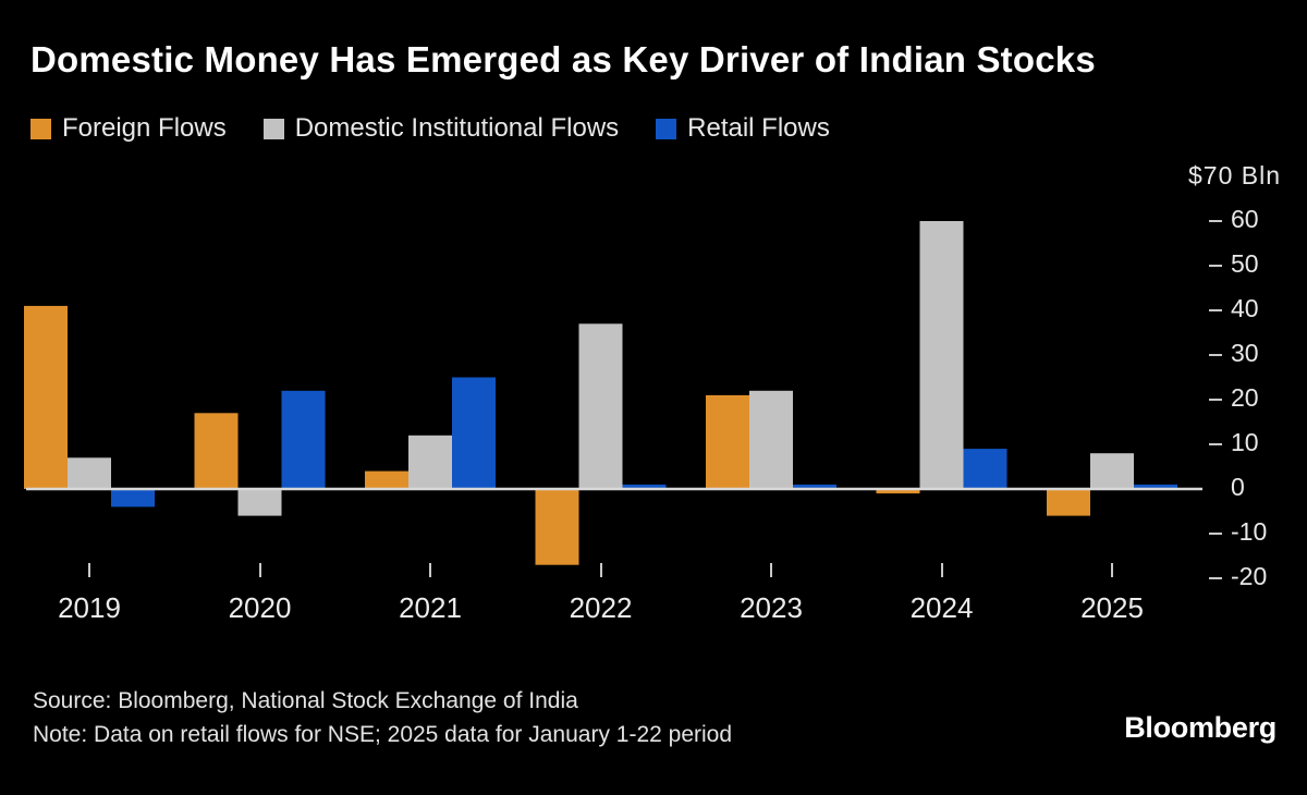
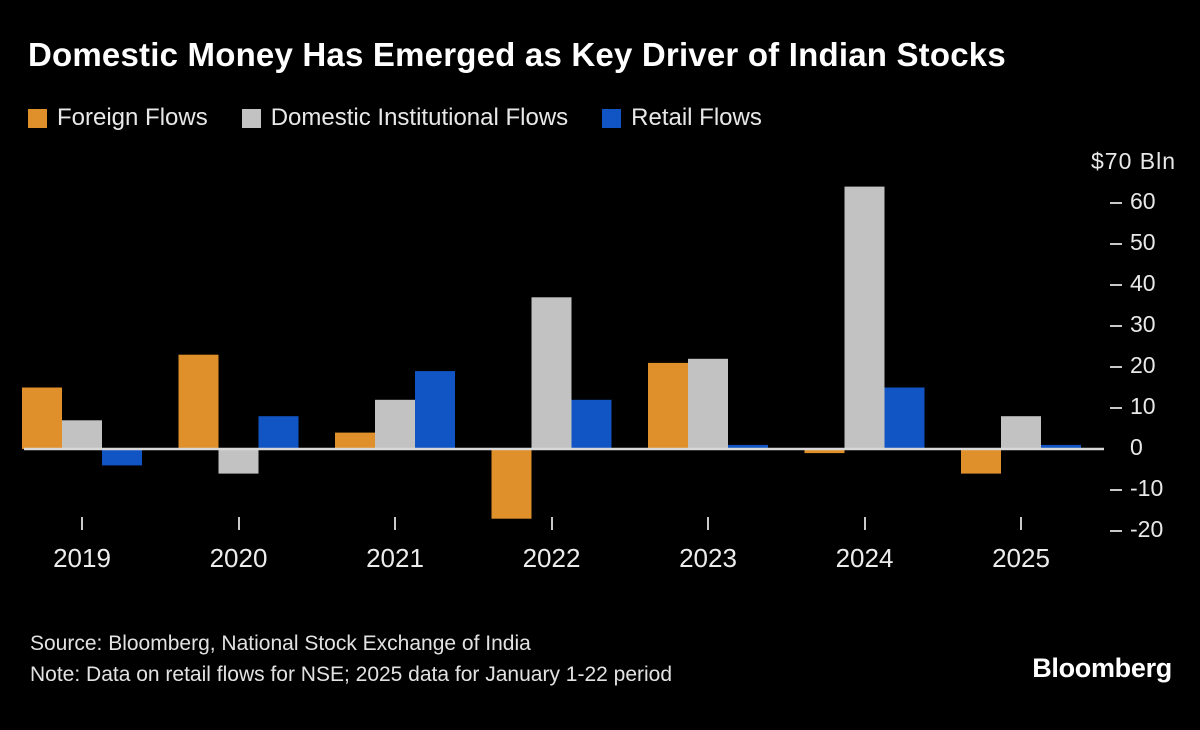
Foreign Flows/2019: 41 -> 15
Foreign Flows/2020: 17 -> 23
Retail Flows/2020: 22 -> 8
Retail Flows/2021: 25 -> 19
Retail Flows/2022: 1 -> 12
Domestic Institutional Flows/2024: 60 -> 64
Retail Flows/2024: 9 -> 15
